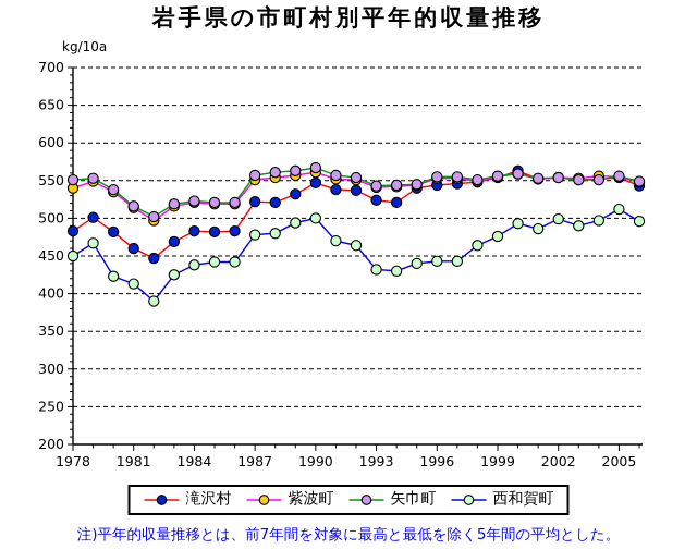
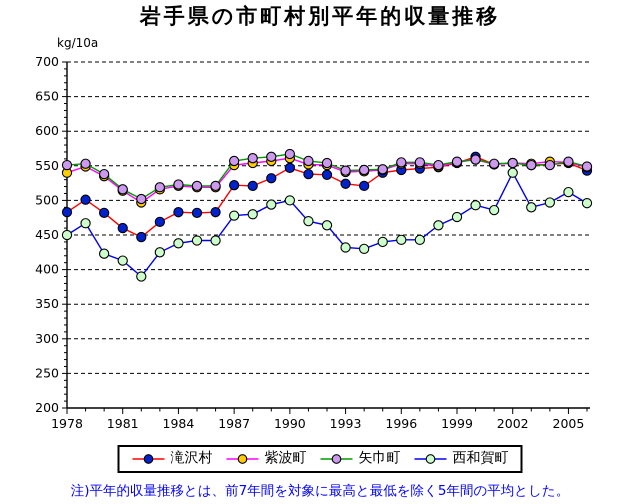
西和賀町/2002: 500 -> 540
